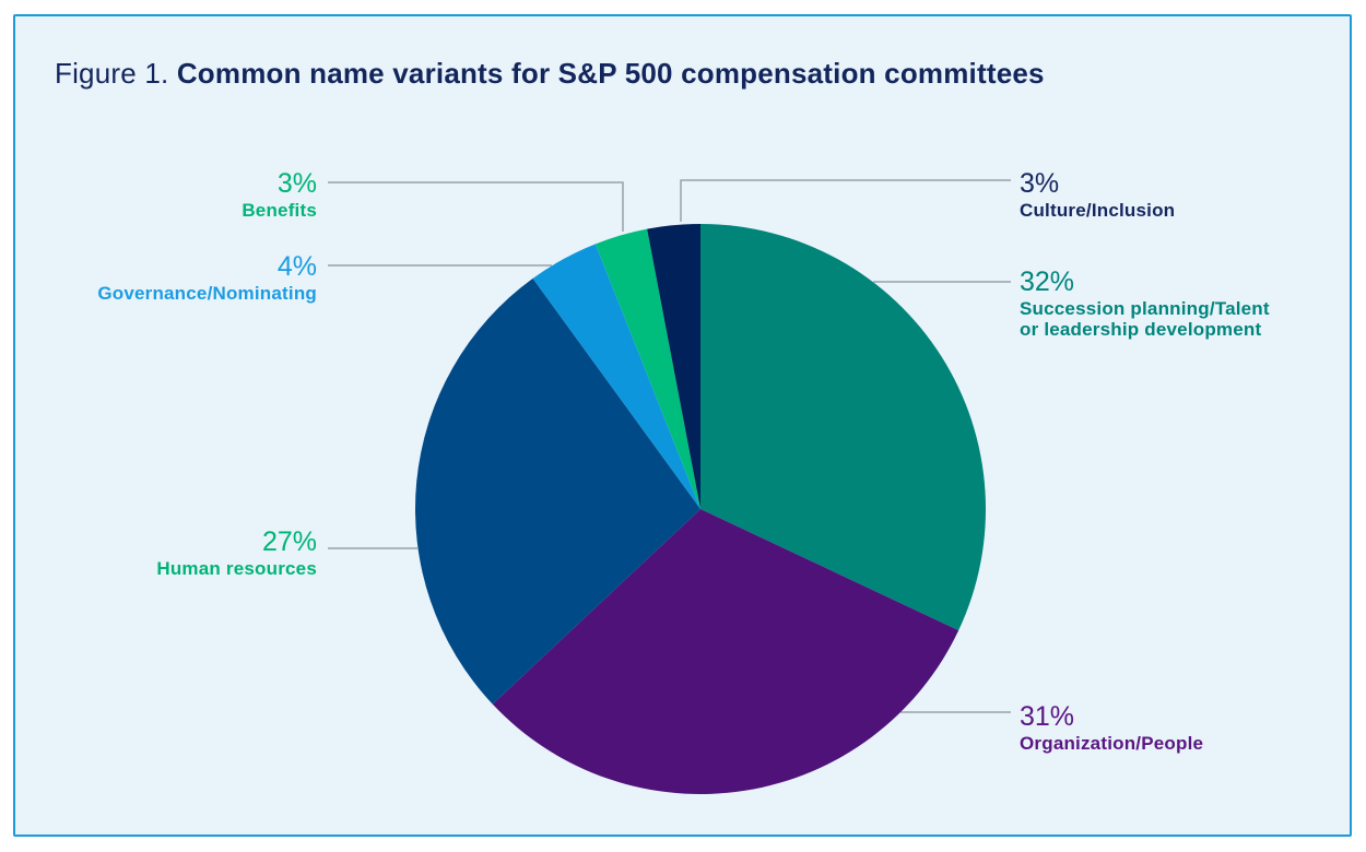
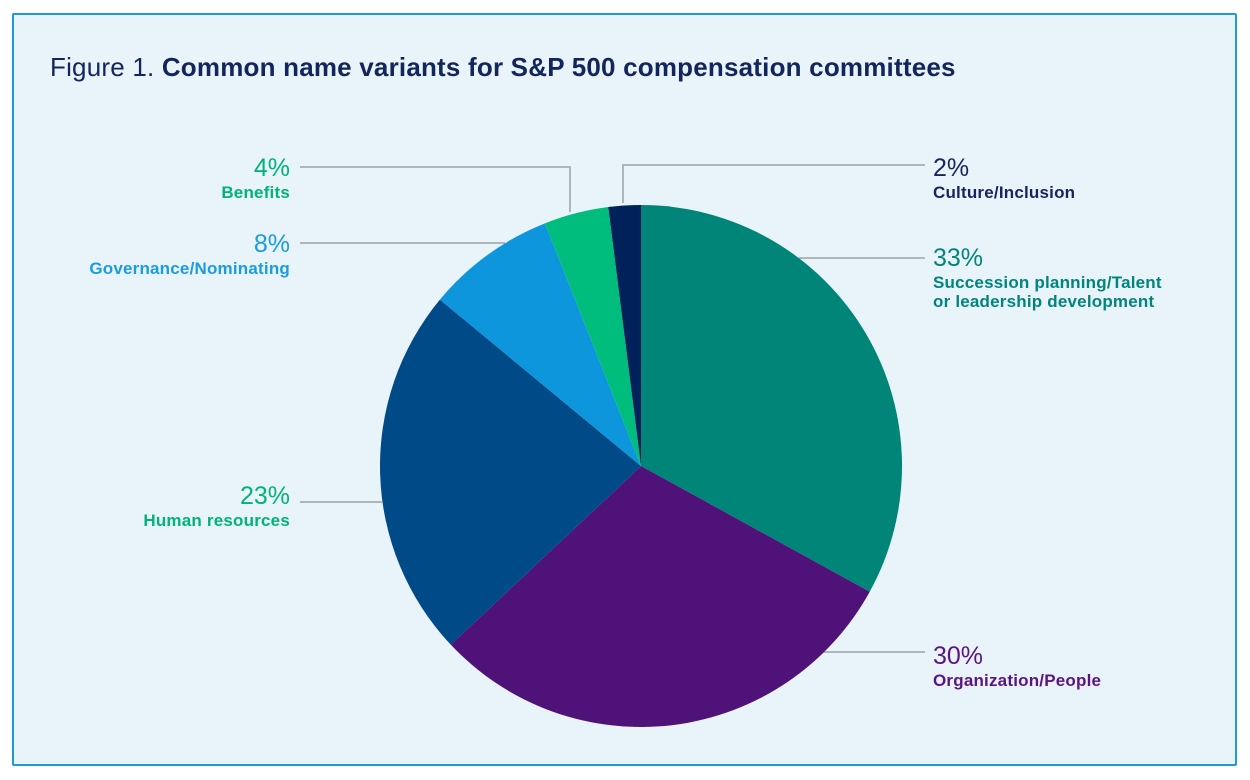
Succession planning/Talent or leadership development: 32% -> 33%
Organization/People: 31% -> 30%
Human resources: 27% -> 23%
Governance/Nominating: 4% -> 8%
Benefits: 3% -> 4%
Culture/Inclusion: 3% -> 2%
